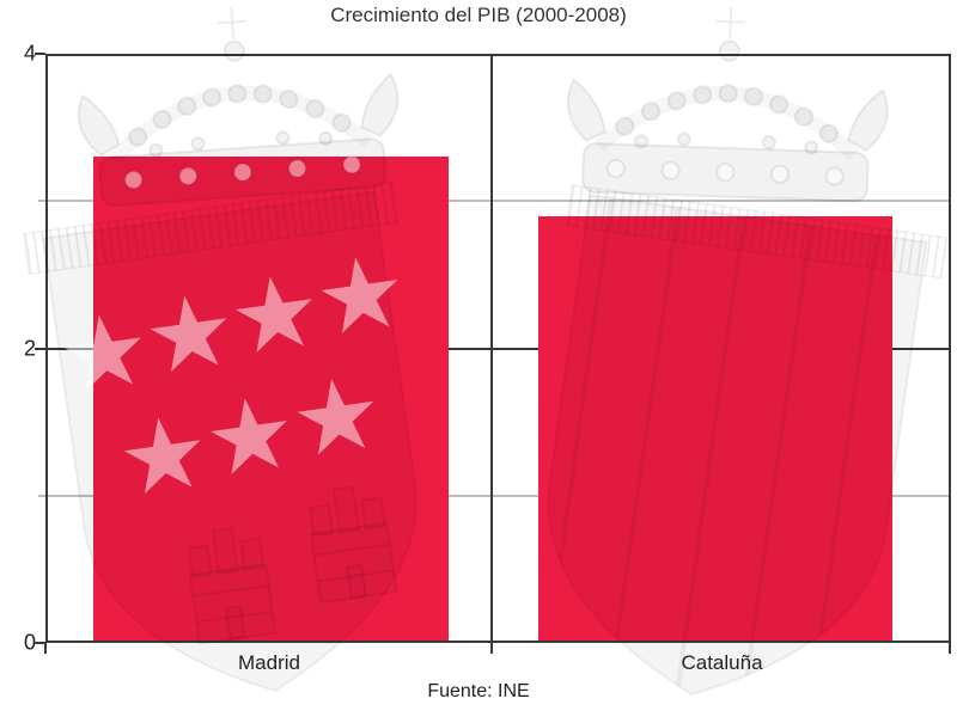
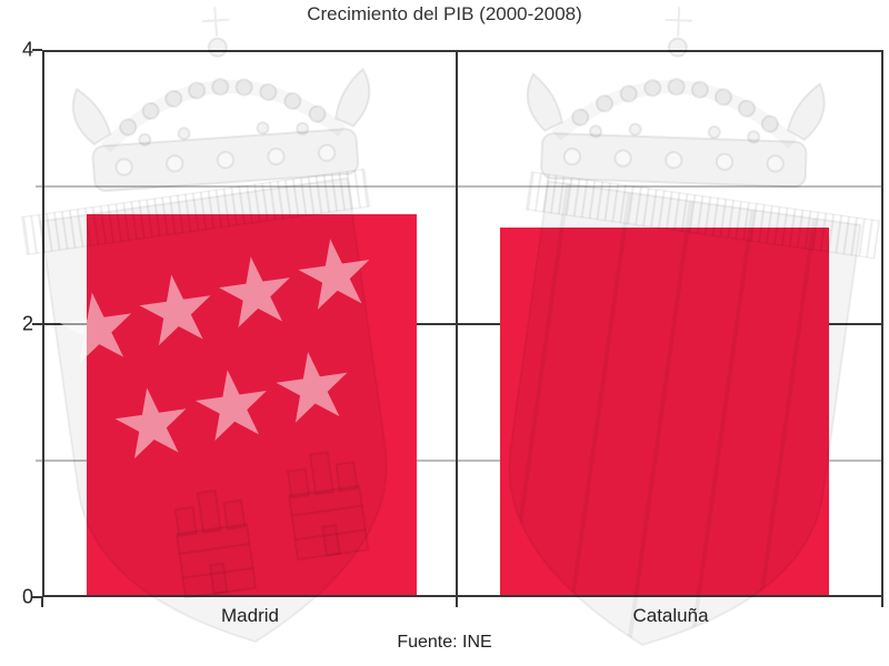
Madrid: 3.3 -> 2.8
Cataluña: 2.9 -> 2.7
